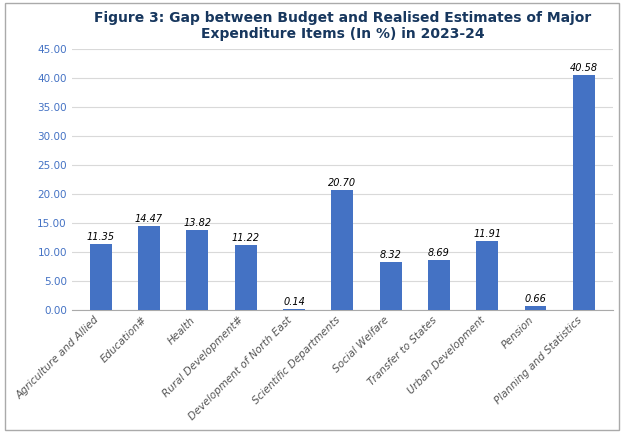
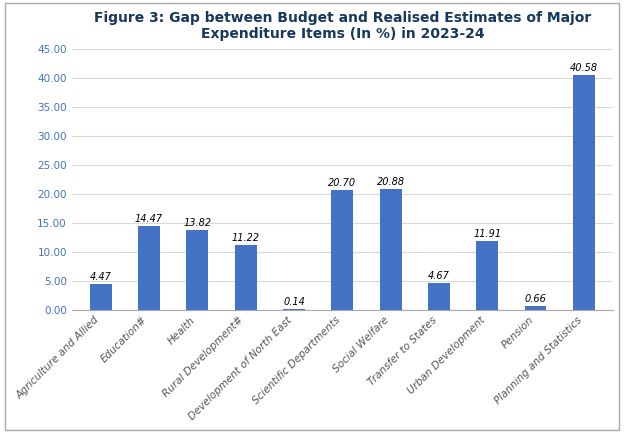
Agriculture and Allied: 11.35 -> 4.47
Social Welfare: 8.32 -> 20.88
Transfer to States: 8.69 -> 4.67
